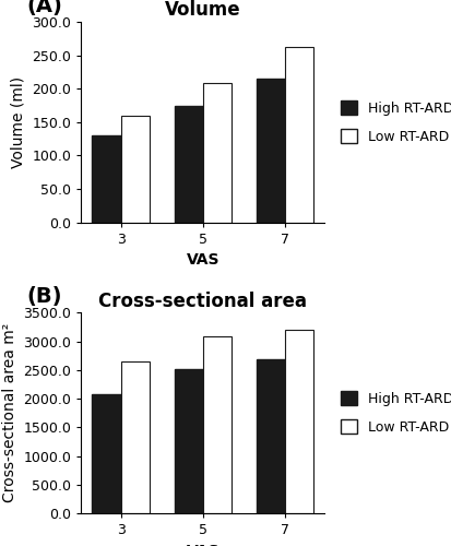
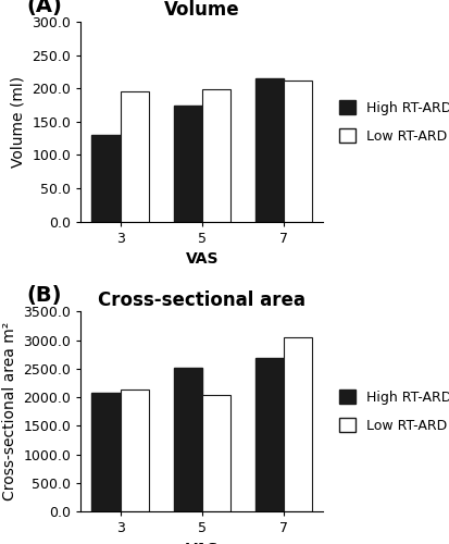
Volume/Low RT-ARD/3: 160 -> 196
Volume/Low RT-ARD/5: 208 -> 198
Volume/Low RT-ARD/7: 262 -> 212
Cross-sectional area/Low RT-ARD/3: 2640 -> 2140
Cross-sectional area/Low RT-ARD/5: 3080 -> 2040
Cross-sectional area/Low RT-ARD/7: 3200 -> 3040
